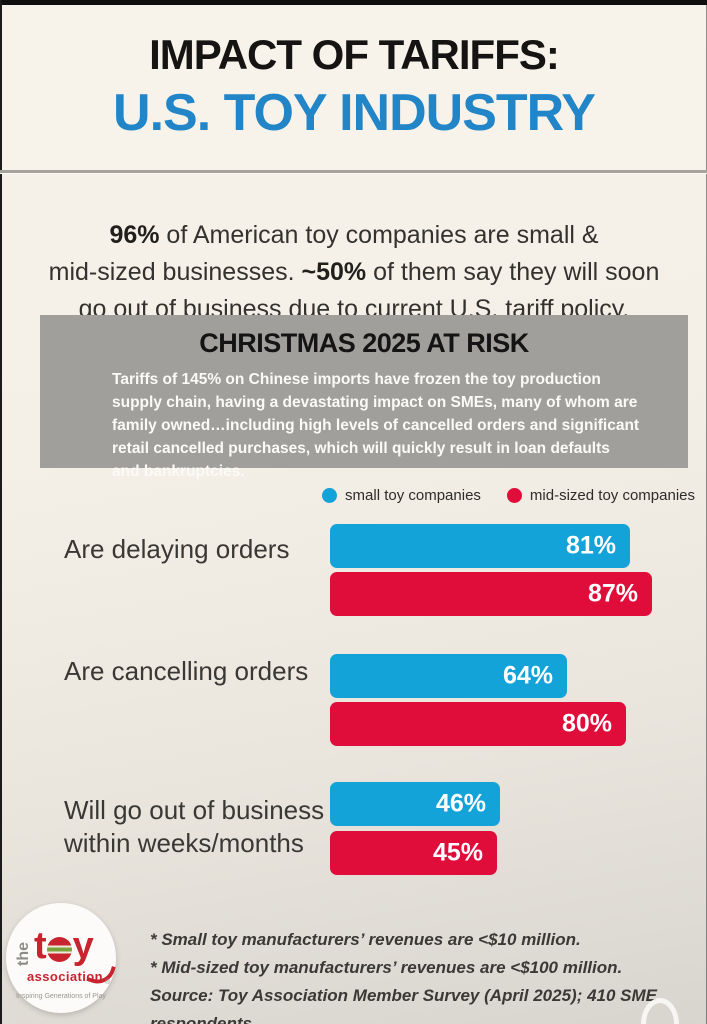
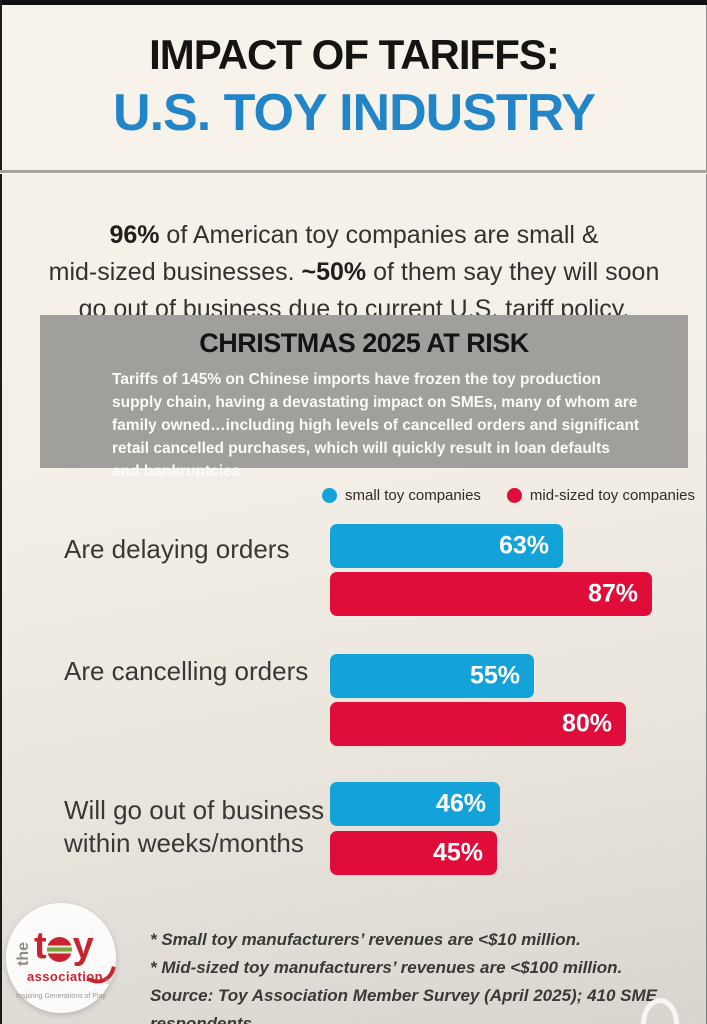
small toy companies/Are delaying orders: 81% -> 63%
small toy companies/Are cancelling orders: 64% -> 55%
